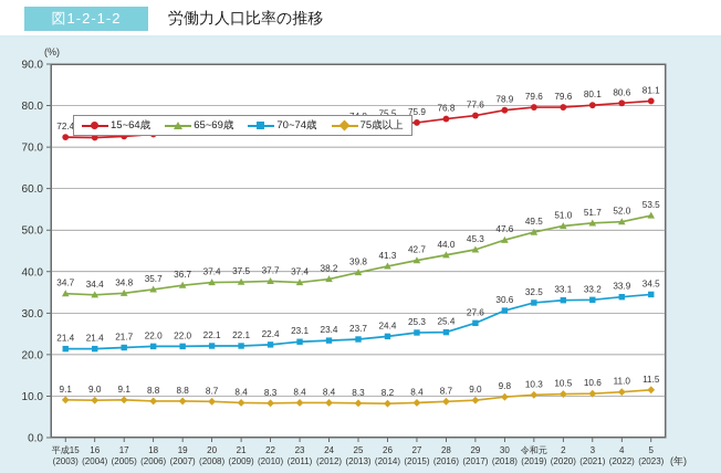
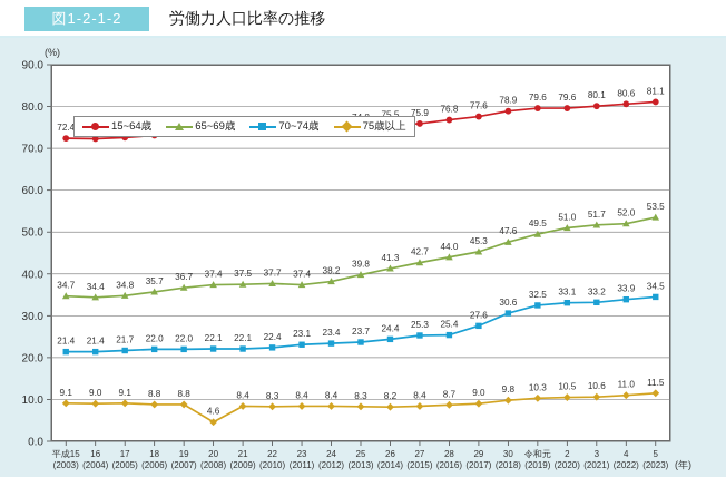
75歳以上/20: 8.7 -> 4.6
